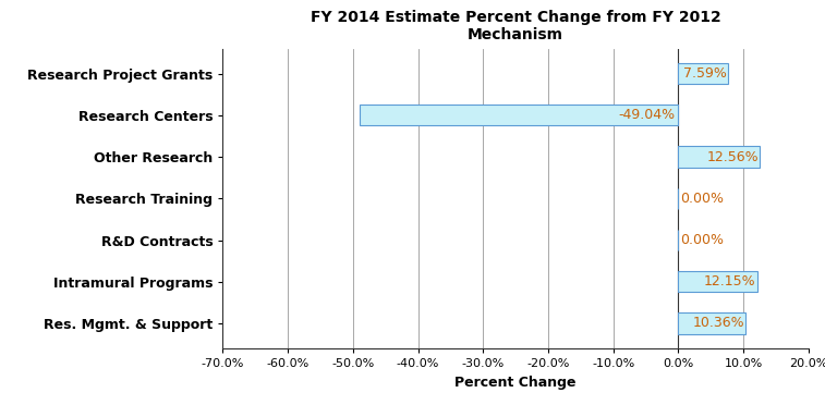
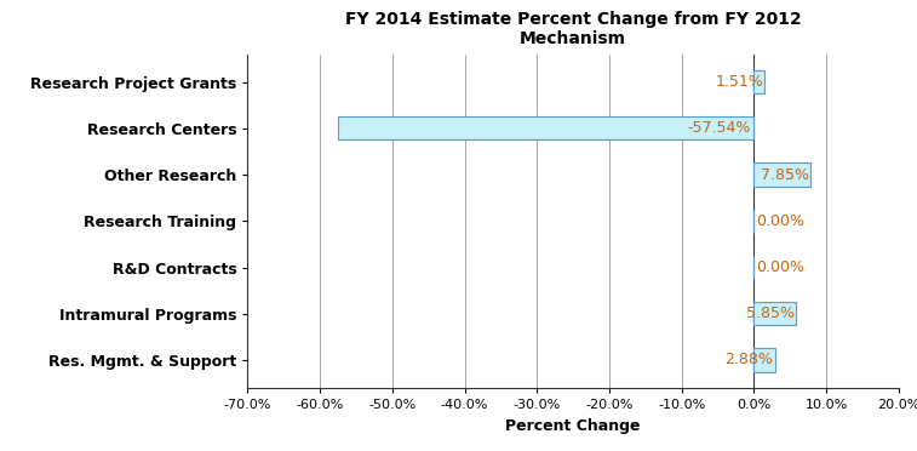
Research Project Grants: 7.59% -> 1.51%
Research Centers: -49.04% -> -57.54%
Other Research: 12.56% -> 7.85%
Intramural Programs: 12.15% -> 5.85%
Res. Mgmt. & Support: 10.36% -> 2.88%
